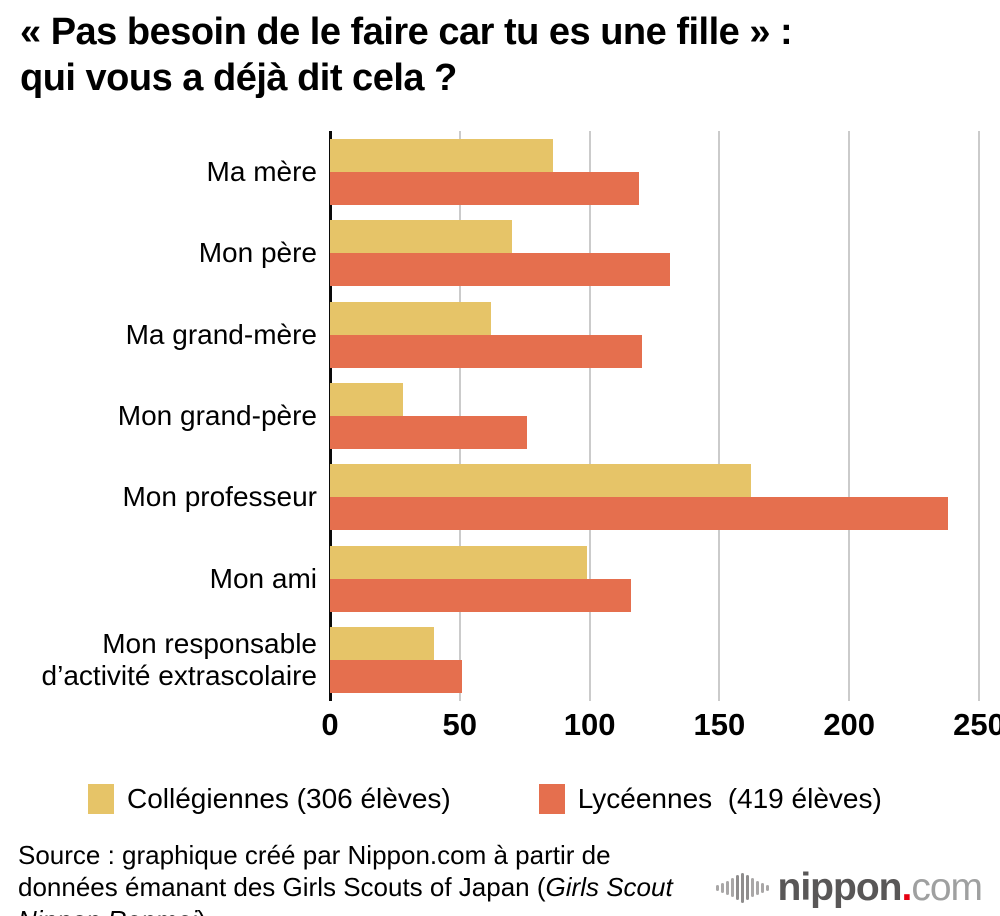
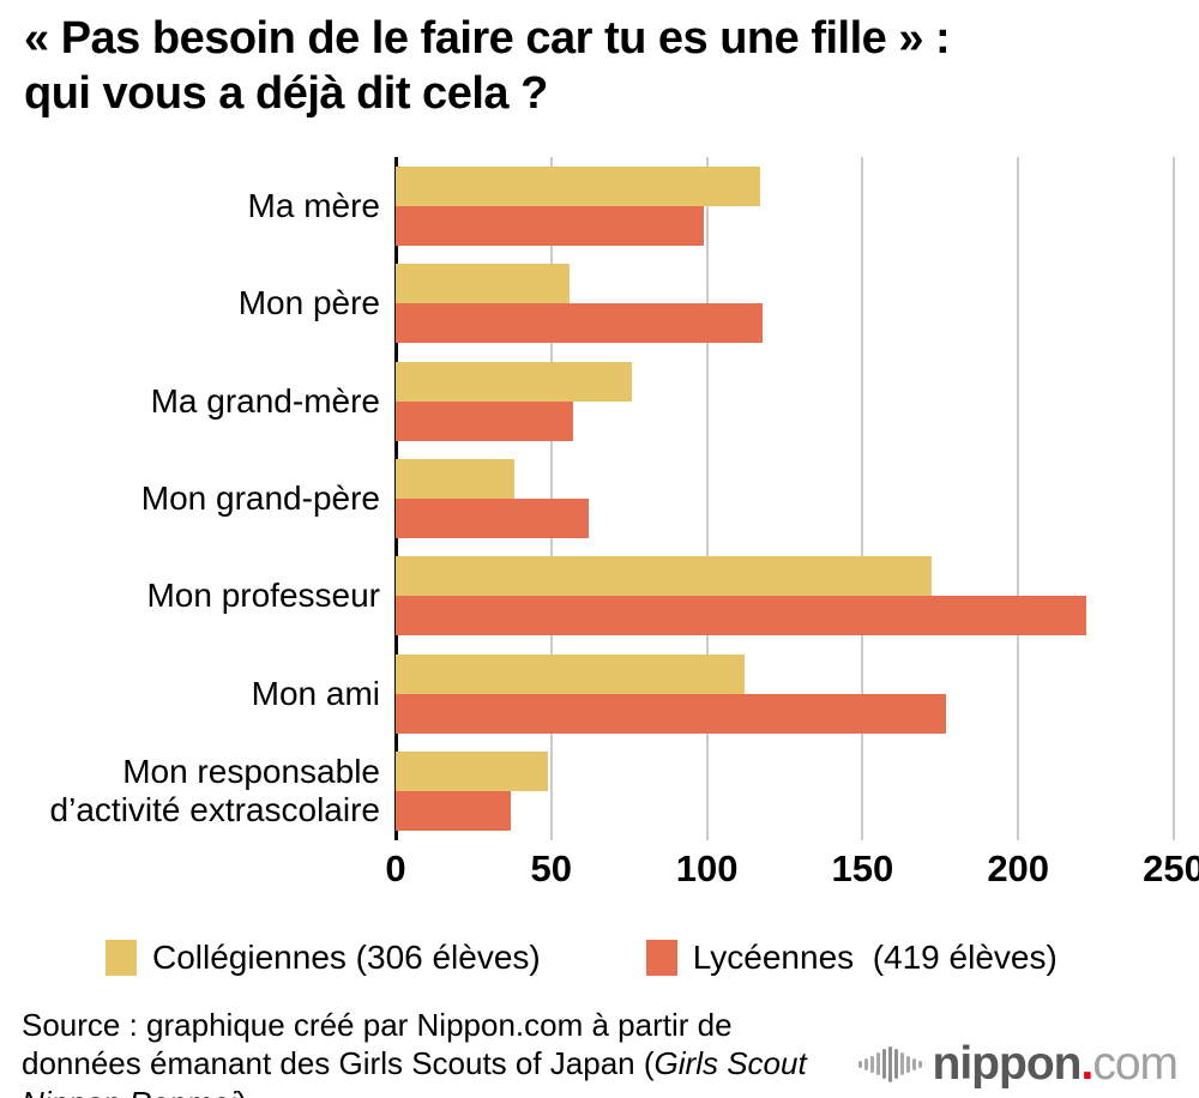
Collégiennes (306 élèves)/Ma mère: 86 -> 117
Lycéennes (419 élèves)/Ma mère: 119 -> 99
Collégiennes (306 élèves)/Mon père: 70 -> 56
Lycéennes (419 élèves)/Mon père: 131 -> 118
Collégiennes (306 élèves)/Ma grand-mère: 62 -> 76
Lycéennes (419 élèves)/Ma grand-mère: 120 -> 57
Collégiennes (306 élèves)/Mon grand-père: 28 -> 38
Lycéennes (419 élèves)/Mon grand-père: 76 -> 62
Collégiennes (306 élèves)/Mon professeur: 162 -> 172
Lycéennes (419 élèves)/Mon professeur: 238 -> 222
Collégiennes (306 élèves)/Mon ami: 99 -> 112
Lycéennes (419 élèves)/Mon ami: 116 -> 177
Collégiennes (306 élèves)/Mon responsable d’activité extrascolaire: 40 -> 49
Lycéennes (419 élèves)/Mon responsable d’activité extrascolaire: 51 -> 37
